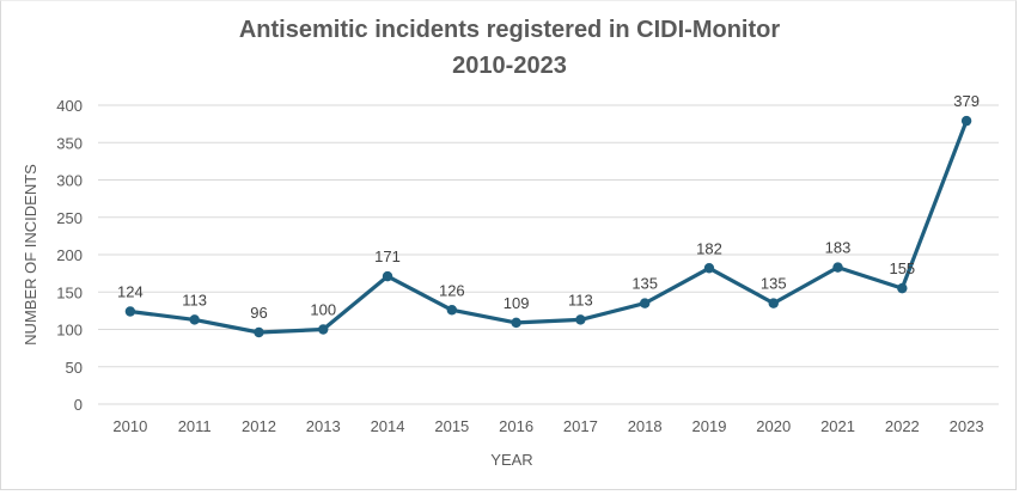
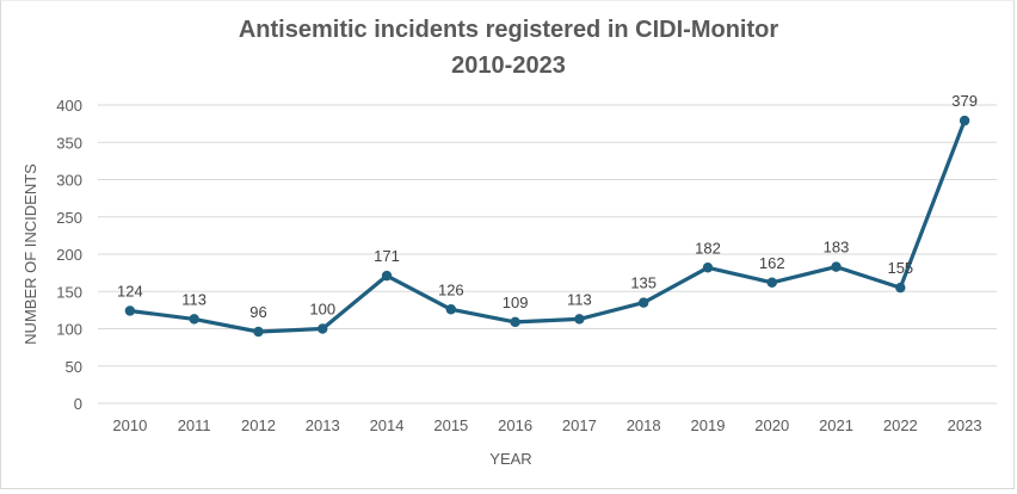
2020: 135 -> 162
